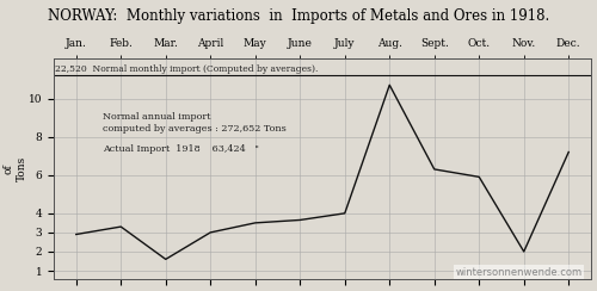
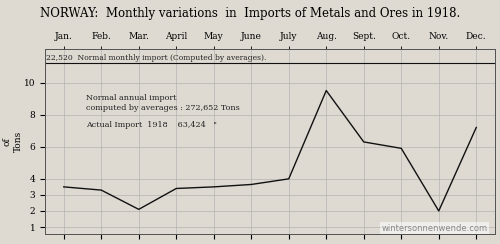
Jan.: 2.9 -> 3.5
Mar.: 1.6 -> 2.1
April: 3.0 -> 3.4
Aug.: 10.7 -> 9.5
